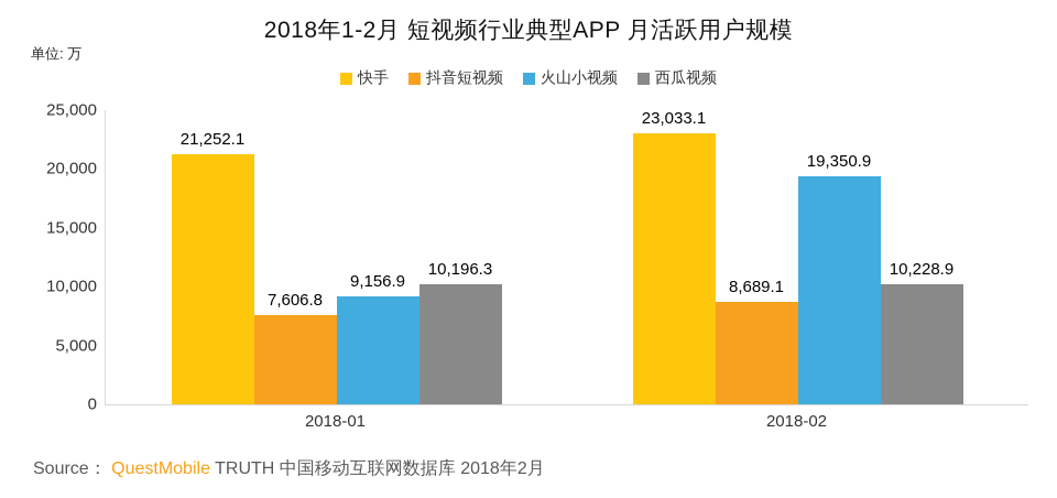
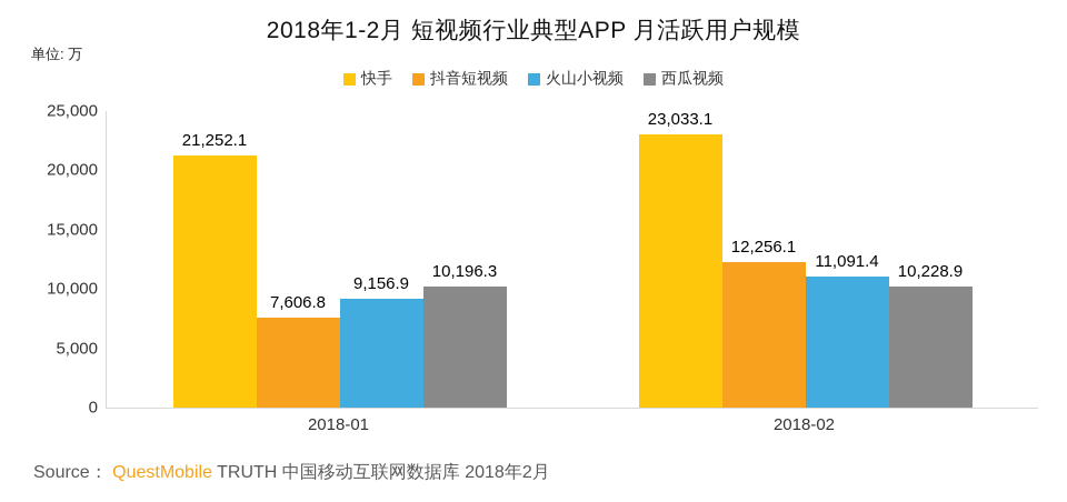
抖音短视频/2018-02: 8,689.1 -> 12,256.1
火山小视频/2018-02: 19,350.9 -> 11,091.4
